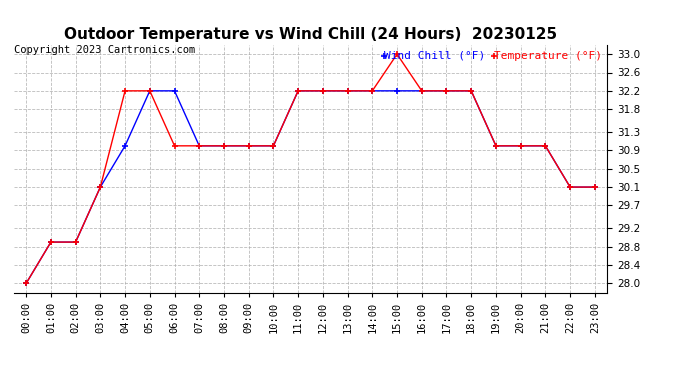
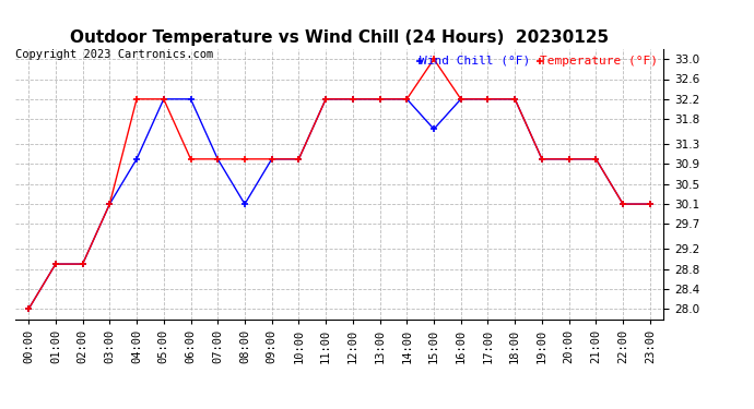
Wind Chill (°F)/08:00: 31.0 -> 30.1
Wind Chill (°F)/15:00: 32.2 -> 31.6
